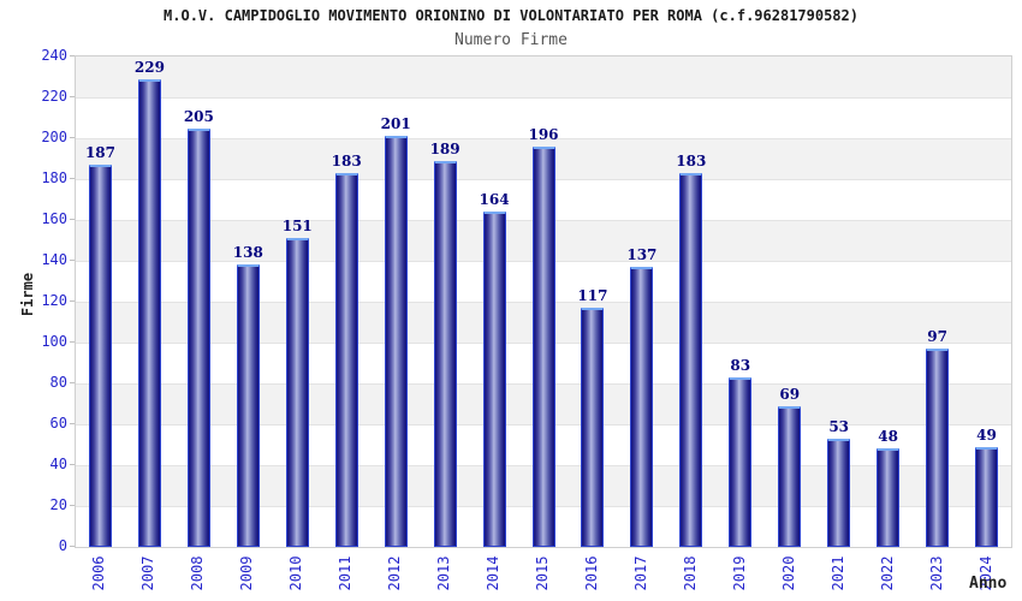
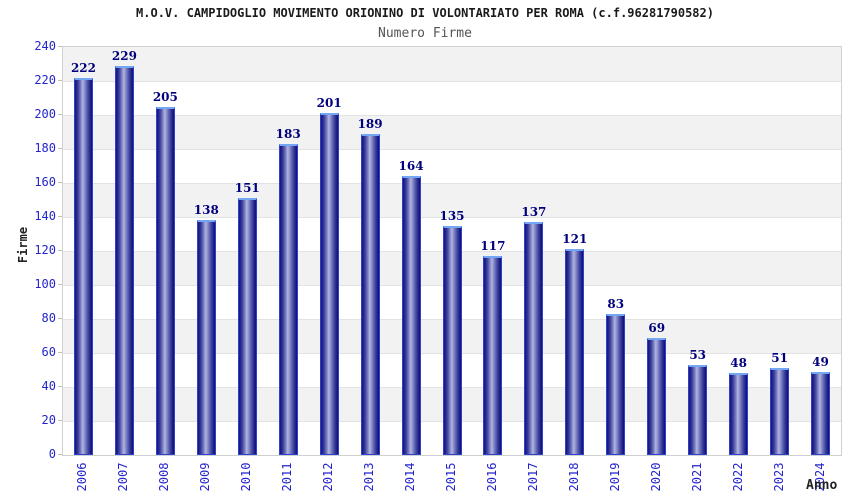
2006: 187 -> 222
2015: 196 -> 135
2018: 183 -> 121
2023: 97 -> 51
